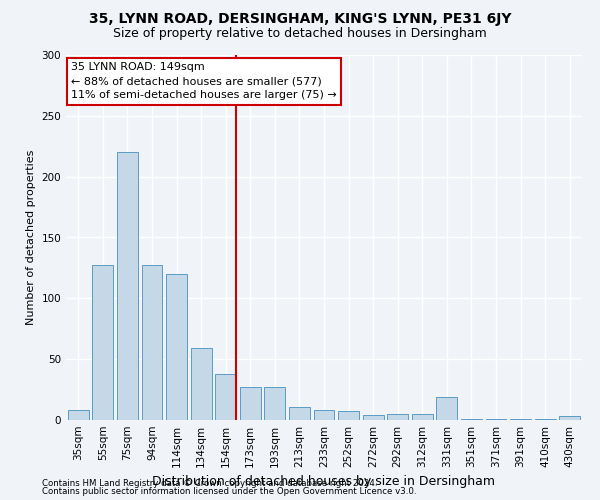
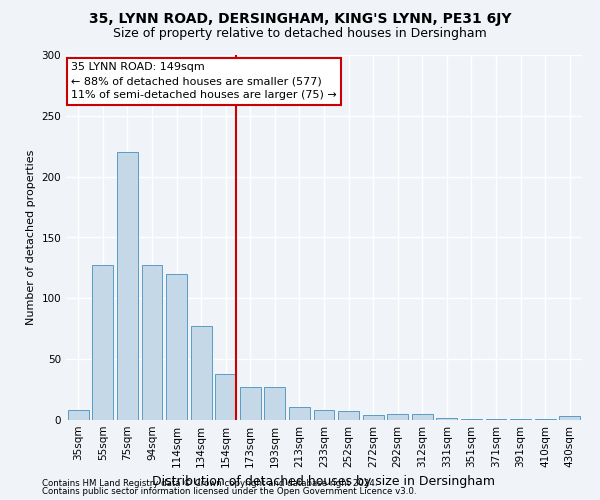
134sqm: 59 -> 77
331sqm: 19 -> 2
